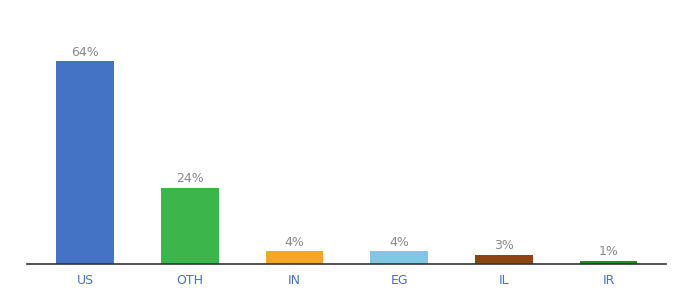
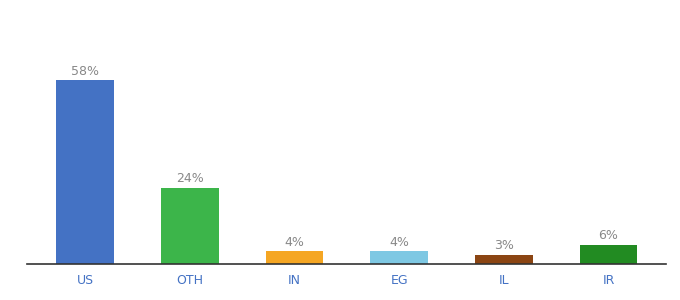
US: 64% -> 58%
IR: 1% -> 6%
